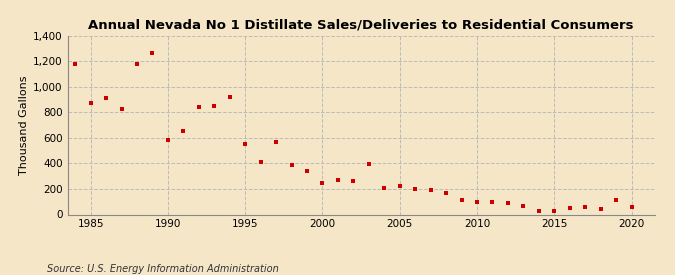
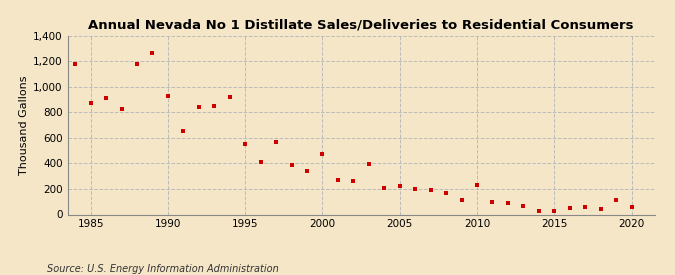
1990: 580 -> 930
2000: 240 -> 470
2010: 100 -> 230
